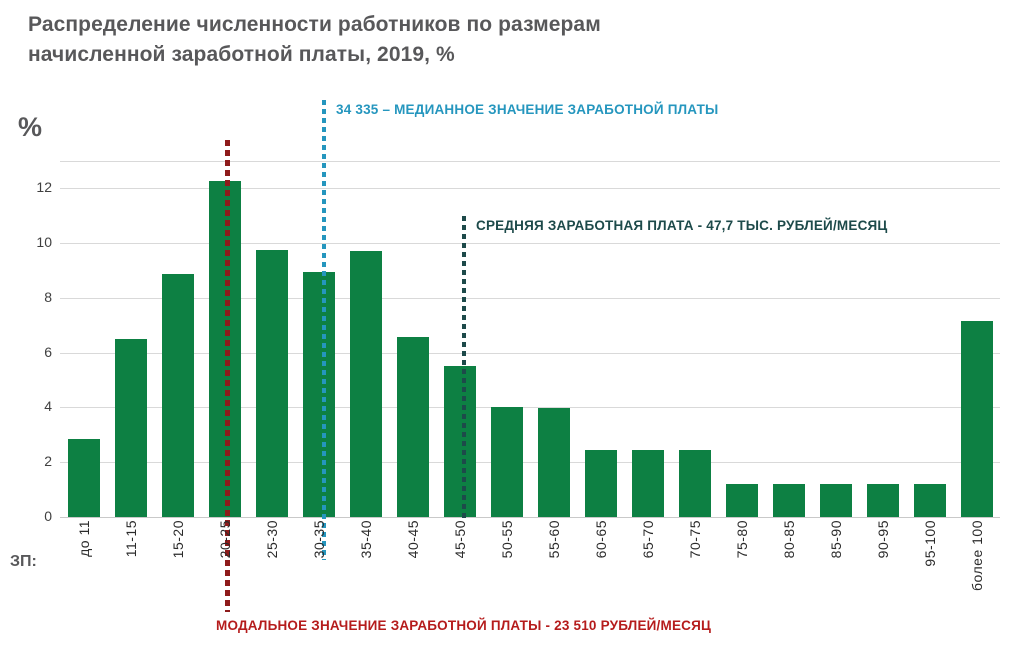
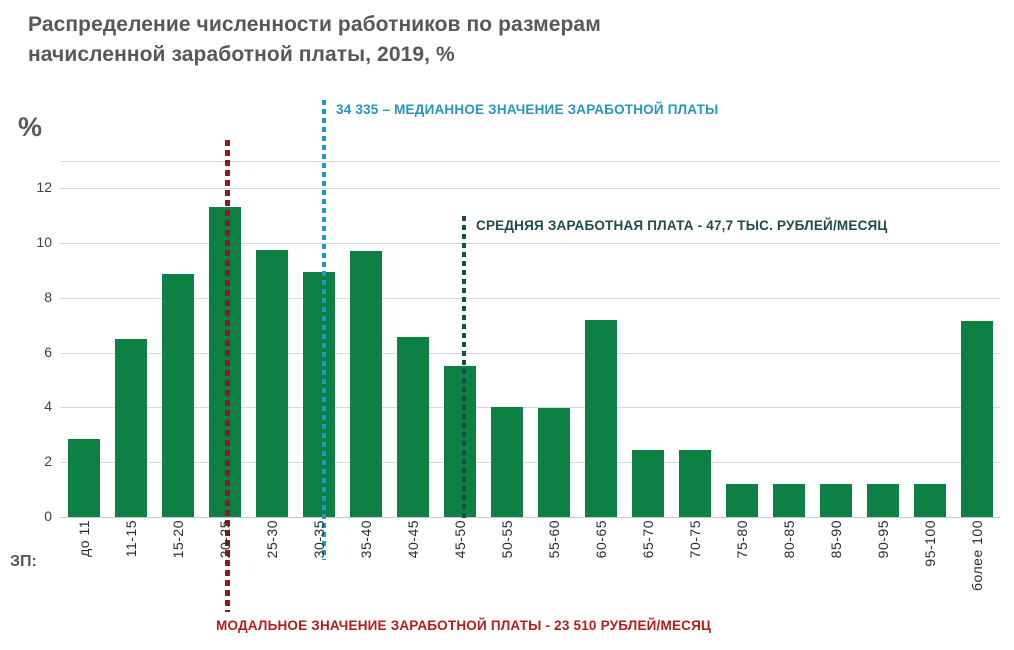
20-25: 12.2 -> 11.3
60-65: 2.5 -> 7.2
